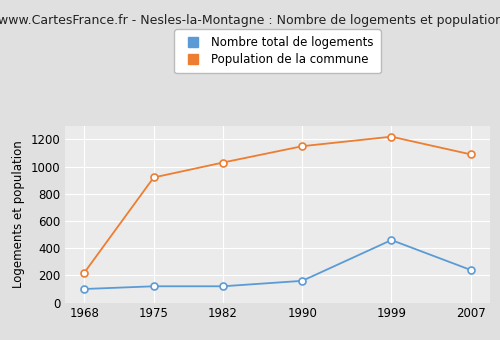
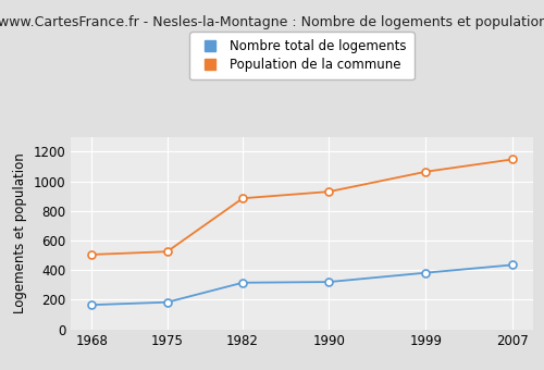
Nombre total de logements/1968: 100 -> 160
Population de la commune/1968: 220 -> 500
Nombre total de logements/1975: 120 -> 180
Population de la commune/1975: 920 -> 520
Nombre total de logements/1982: 120 -> 320
Population de la commune/1982: 1030 -> 880
Nombre total de logements/1990: 160 -> 320
Population de la commune/1990: 1150 -> 930
Nombre total de logements/1999: 460 -> 380
Population de la commune/1999: 1220 -> 1060
Nombre total de logements/2007: 240 -> 440
Population de la commune/2007: 1090 -> 1150
